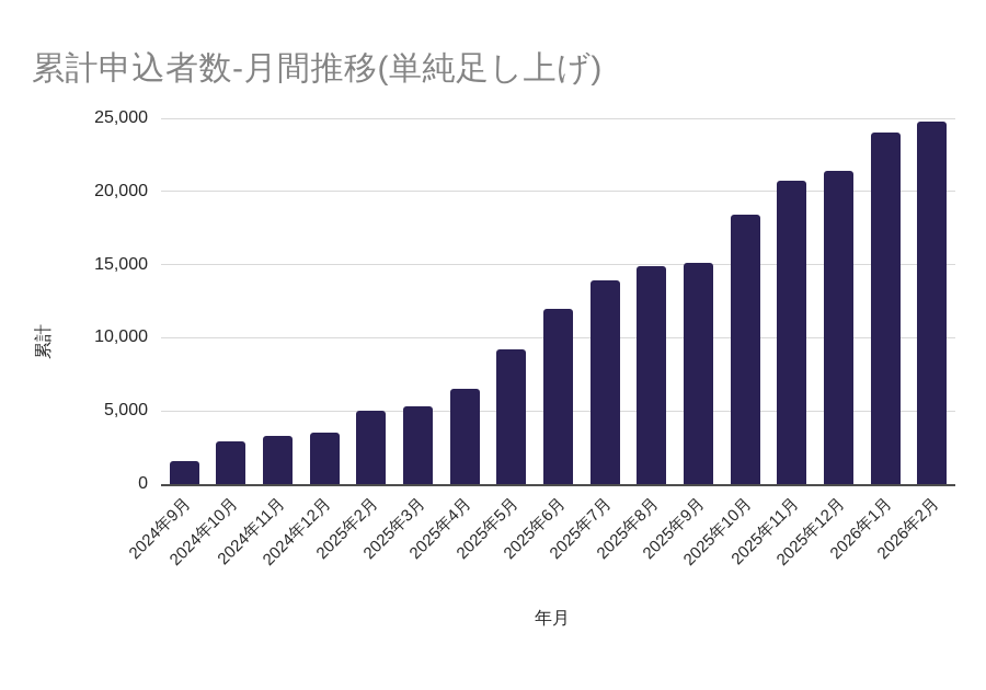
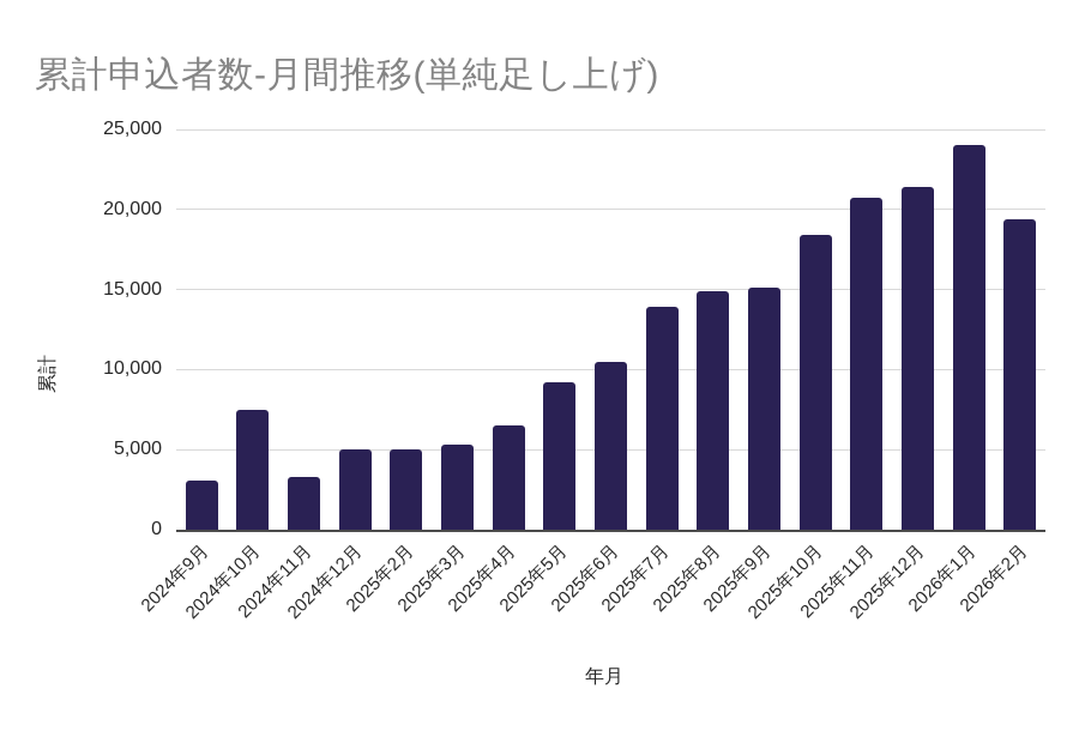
2024年9月: 1600 -> 3100
2024年10月: 2900 -> 7500
2024年12月: 3500 -> 5000
2025年6月: 12000 -> 10500
2026年2月: 24800 -> 19400
